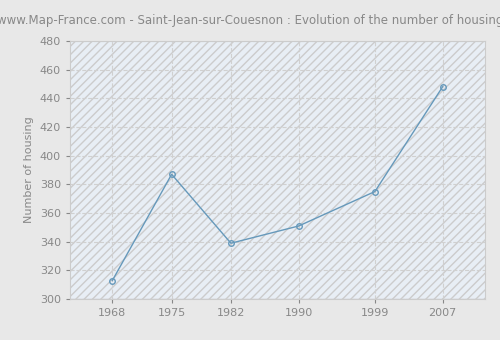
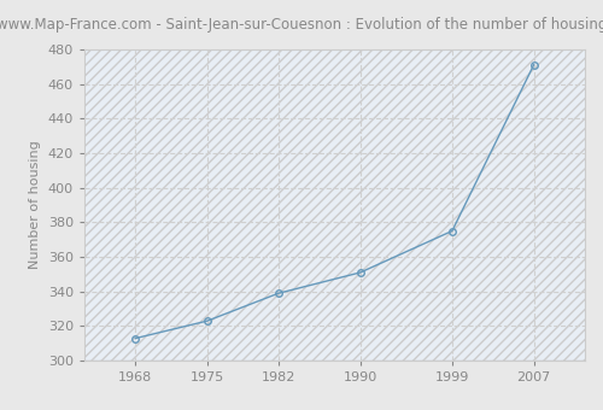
1975: 387 -> 323
2007: 448 -> 471
